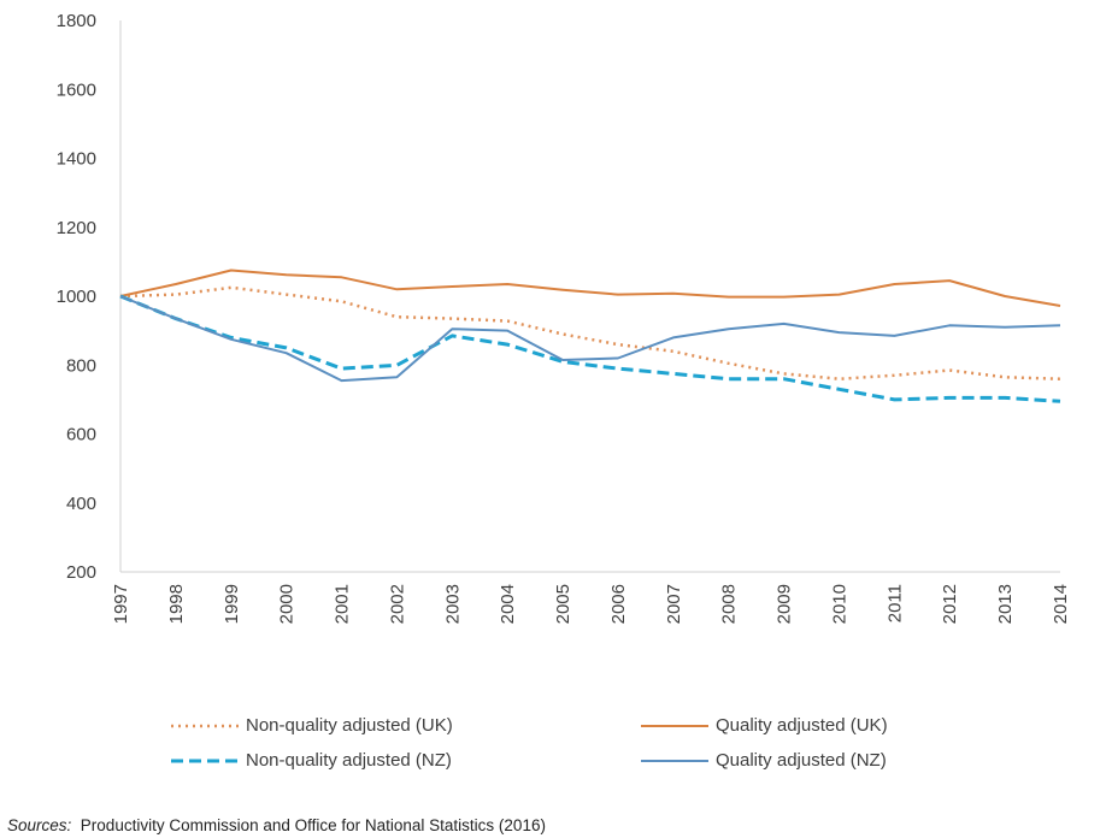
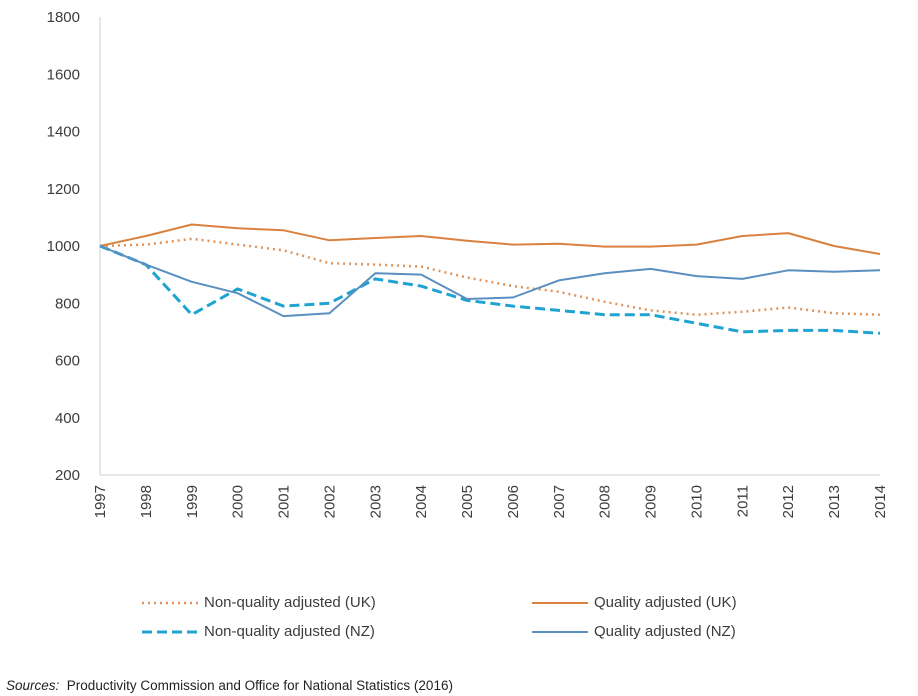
Non-quality adjusted (NZ)/1999: 880 -> 760
